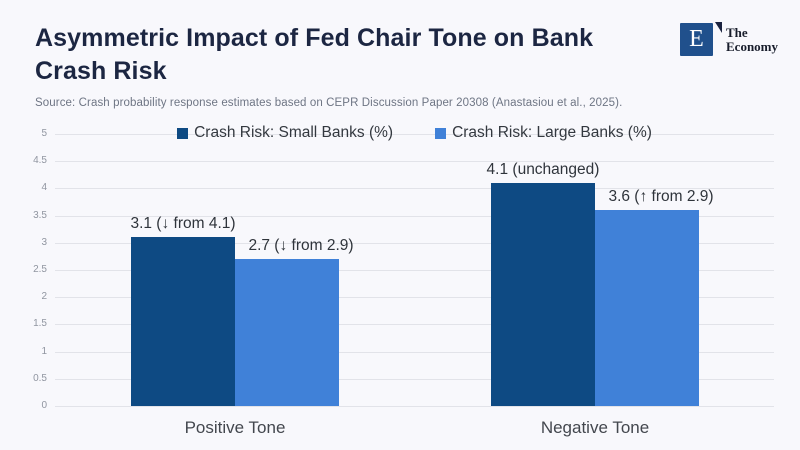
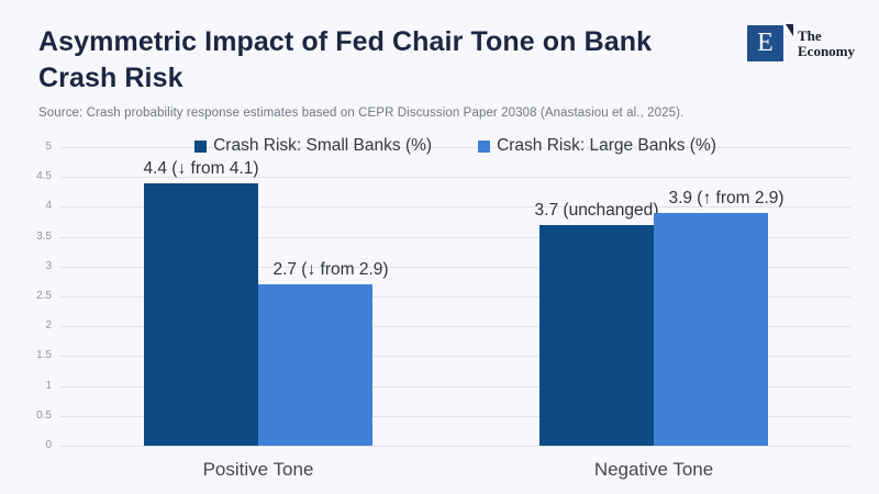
Crash Risk: Small Banks (%)/Positive Tone: 3.1 -> 4.4
Crash Risk: Small Banks (%)/Negative Tone: 4.1 -> 3.7
Crash Risk: Large Banks (%)/Negative Tone: 3.6 -> 3.9
